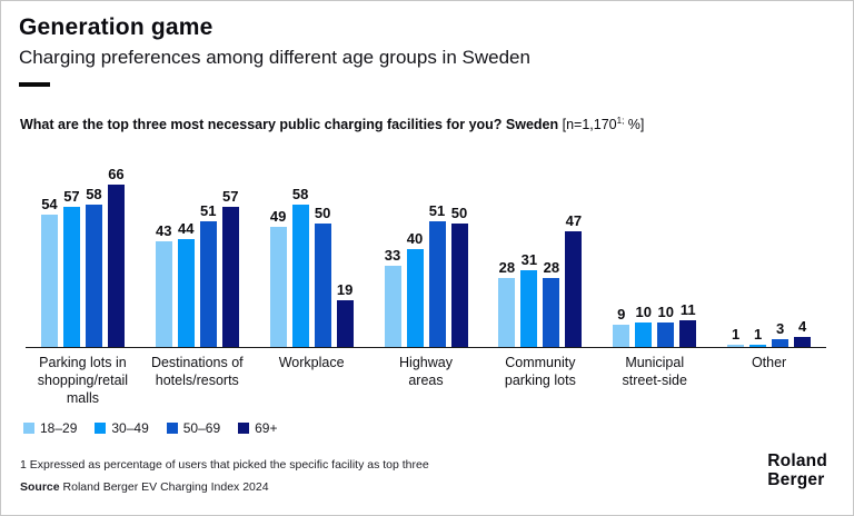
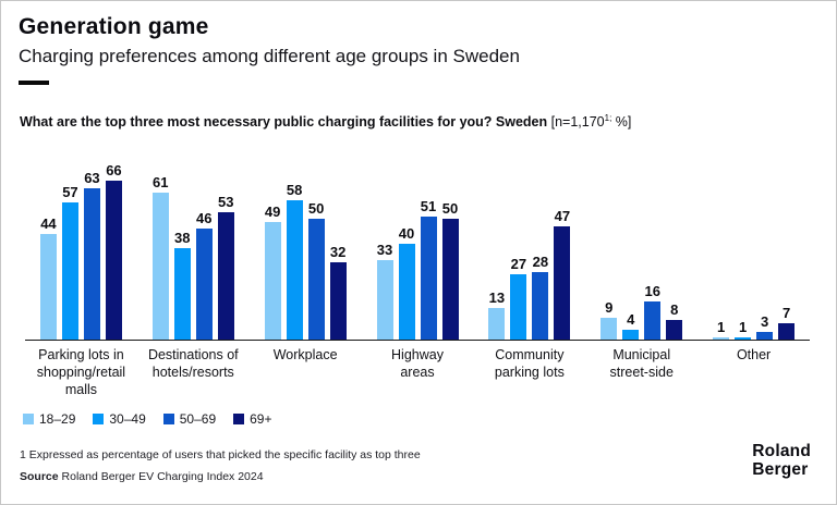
18–29/Parking lots in shopping/retail malls: 54 -> 44
50–69/Parking lots in shopping/retail malls: 58 -> 63
18–29/Destinations of hotels/resorts: 43 -> 61
30–49/Destinations of hotels/resorts: 44 -> 38
50–69/Destinations of hotels/resorts: 51 -> 46
69+/Destinations of hotels/resorts: 57 -> 53
69+/Workplace: 19 -> 32
18–29/Community parking lots: 28 -> 13
30–49/Community parking lots: 31 -> 27
30–49/Municipal street-side: 10 -> 4
50–69/Municipal street-side: 10 -> 16
69+/Municipal street-side: 11 -> 8
69+/Other: 4 -> 7
